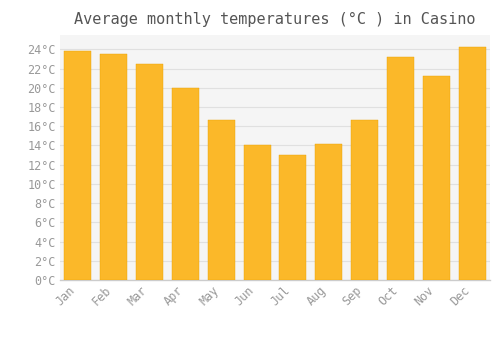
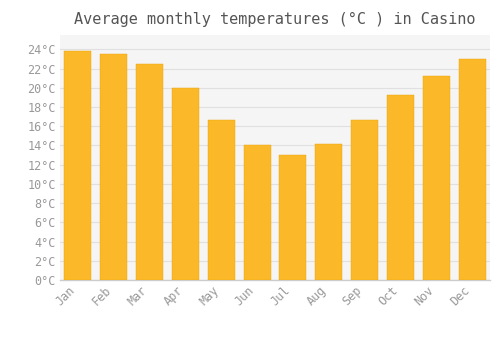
Oct: 23.2°C -> 19.3°C
Dec: 24.2°C -> 23.0°C
